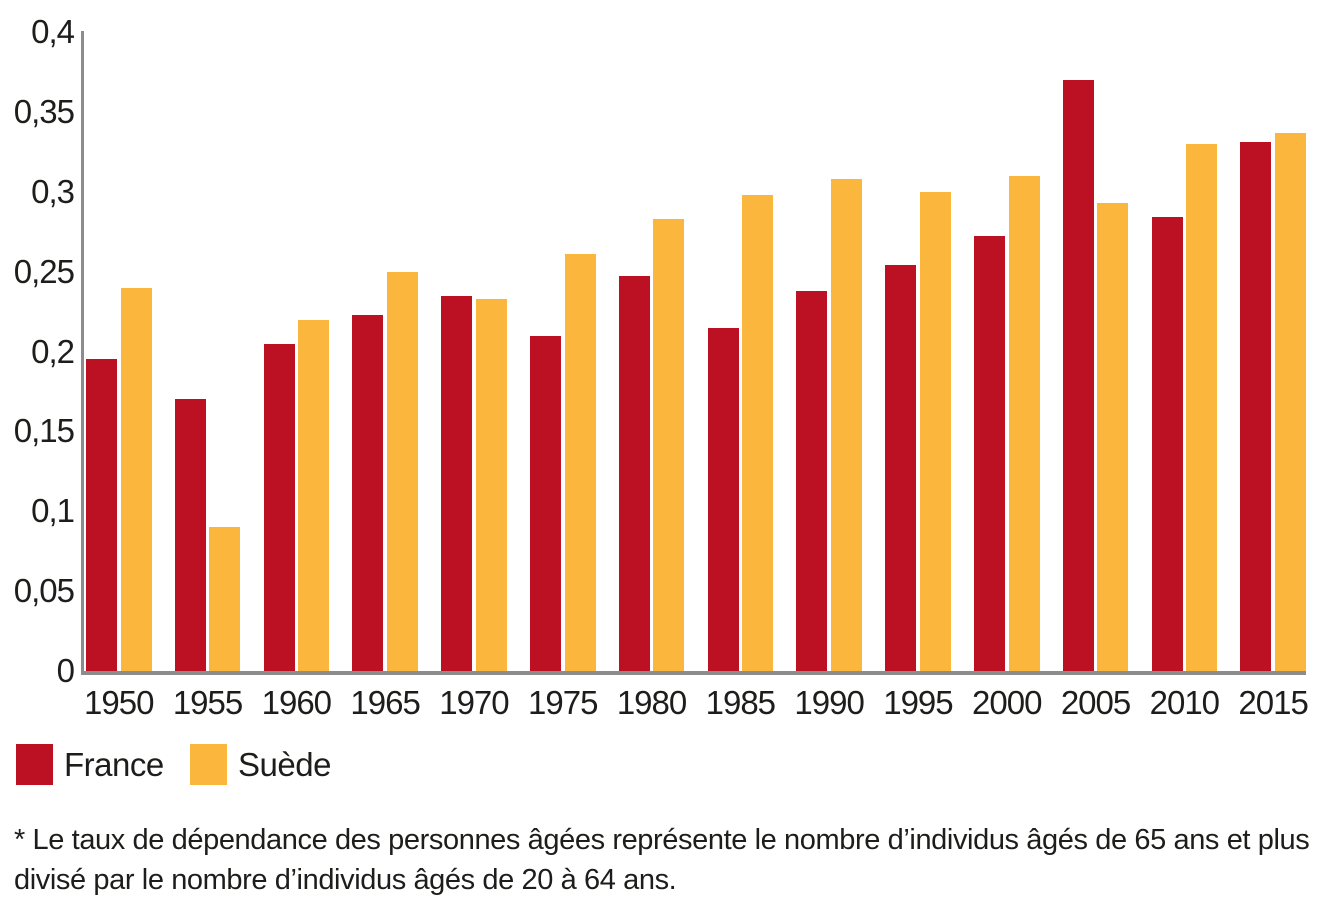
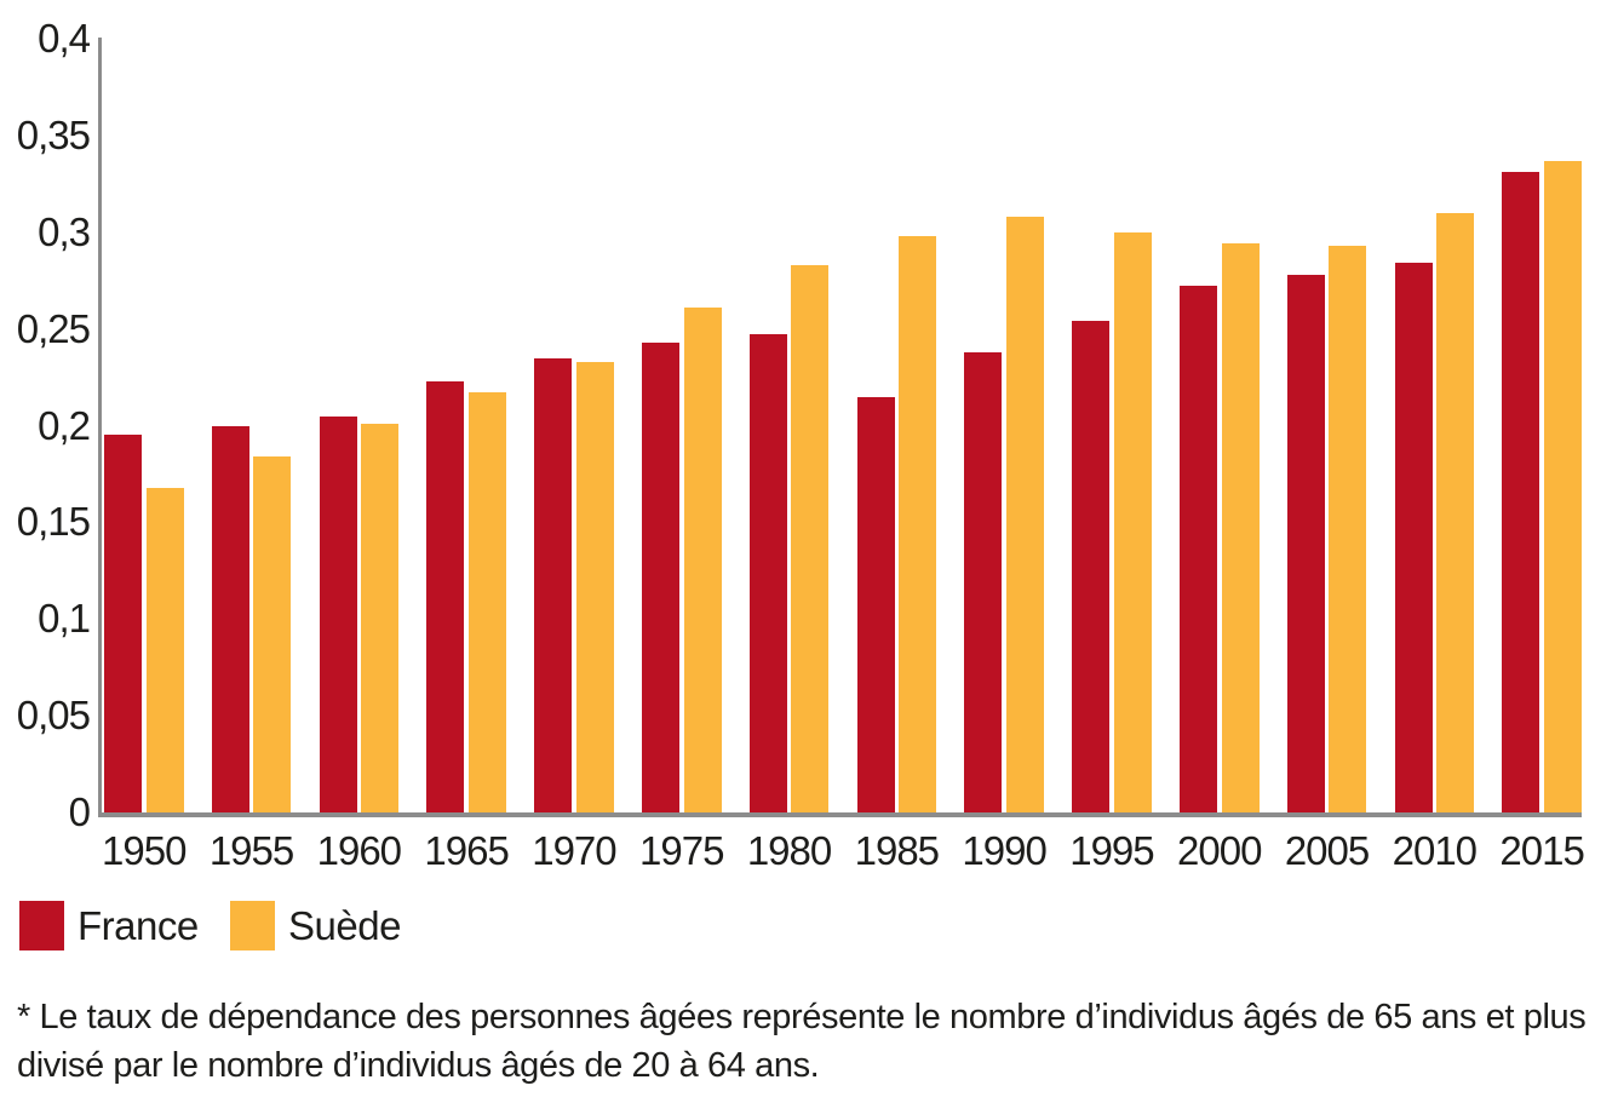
Suède/1950: 0,24 -> 0,17
France/1955: 0,17 -> 0,20
Suède/1955: 0,09 -> 0,18
Suède/1960: 0,22 -> 0,20
Suède/1965: 0,25 -> 0,22
France/1975: 0,21 -> 0,24
Suède/2000: 0,31 -> 0,29
France/2005: 0,37 -> 0,28
Suède/2010: 0,33 -> 0,31
